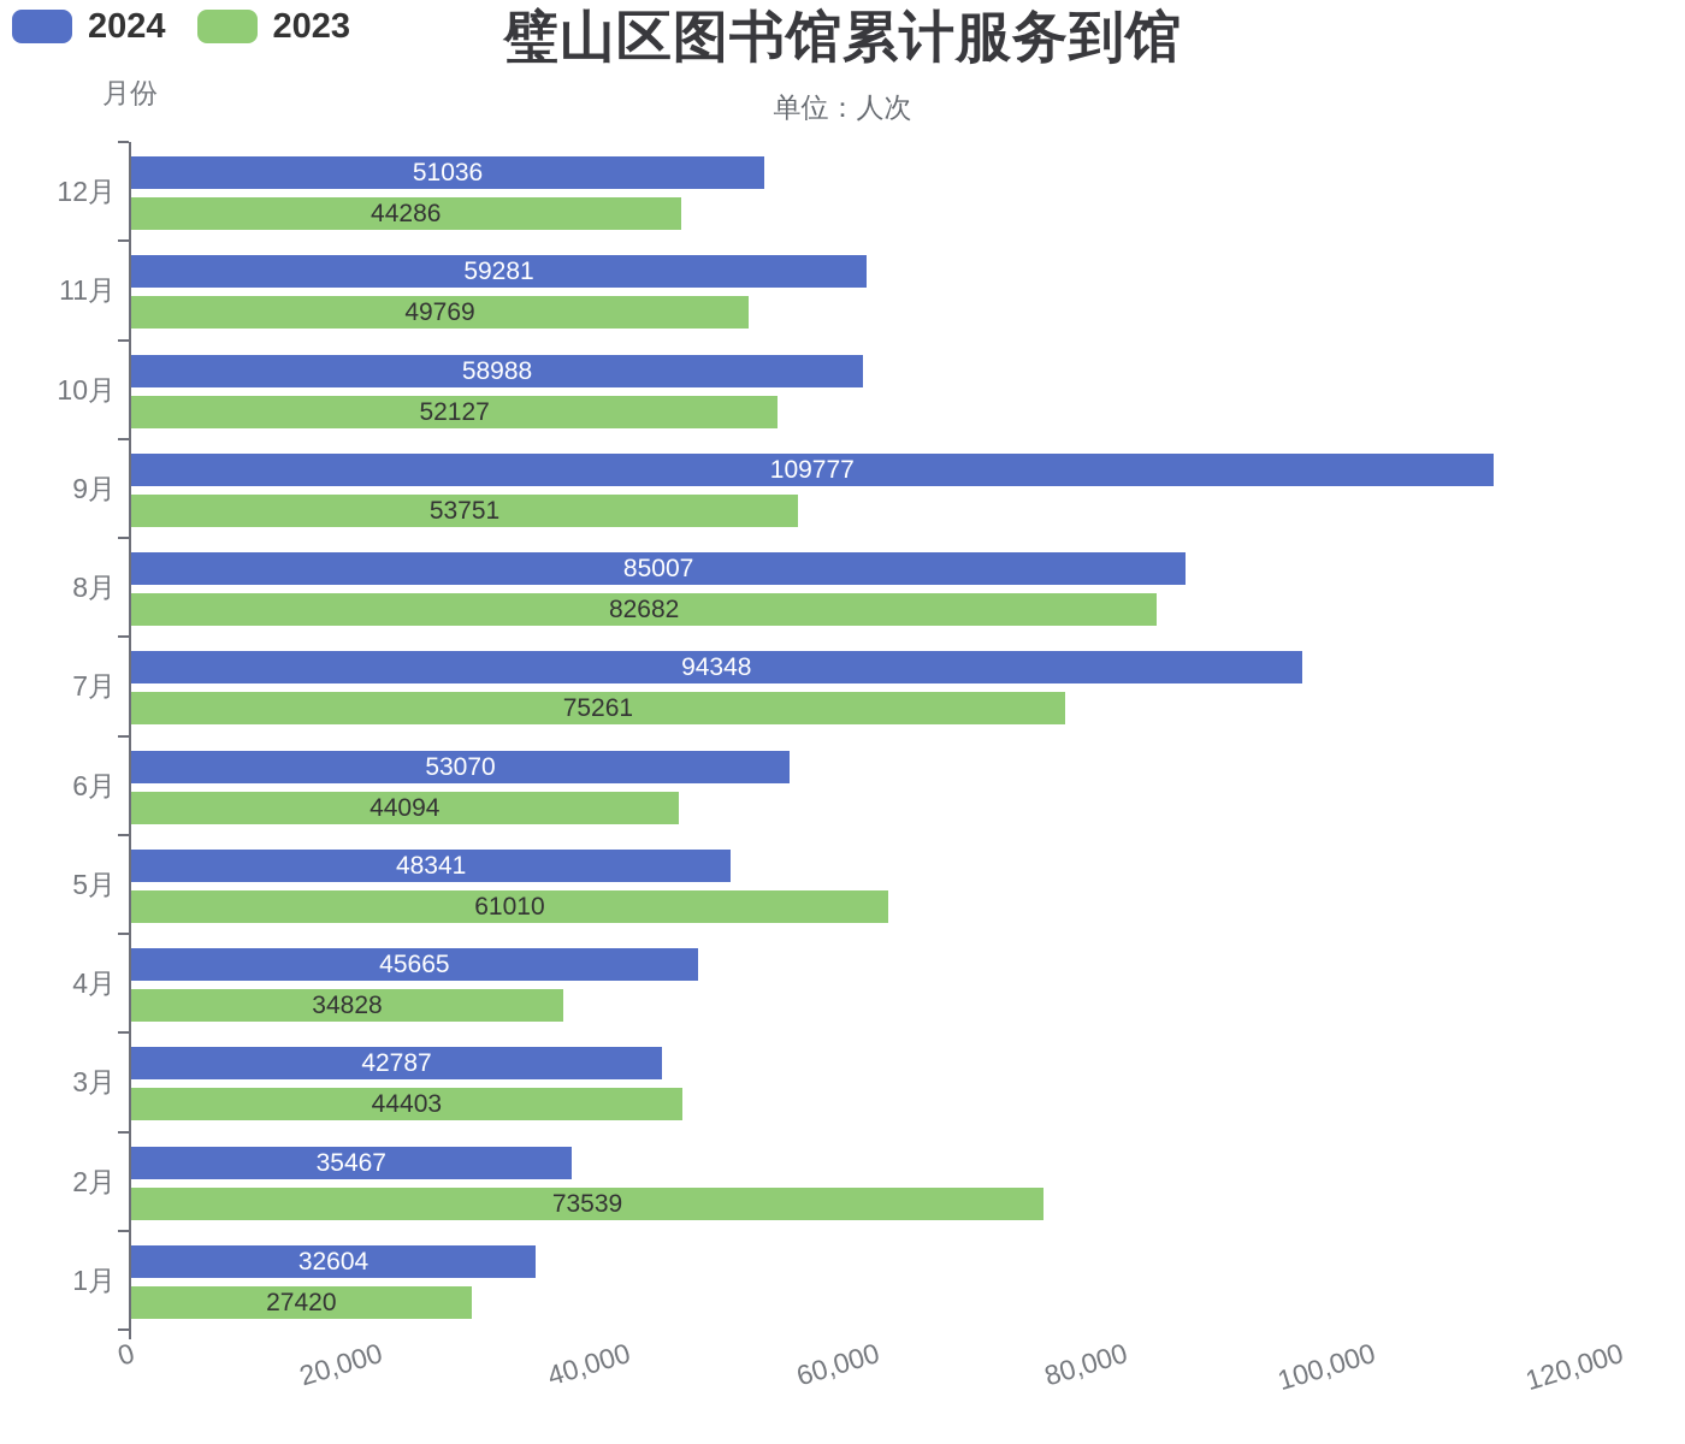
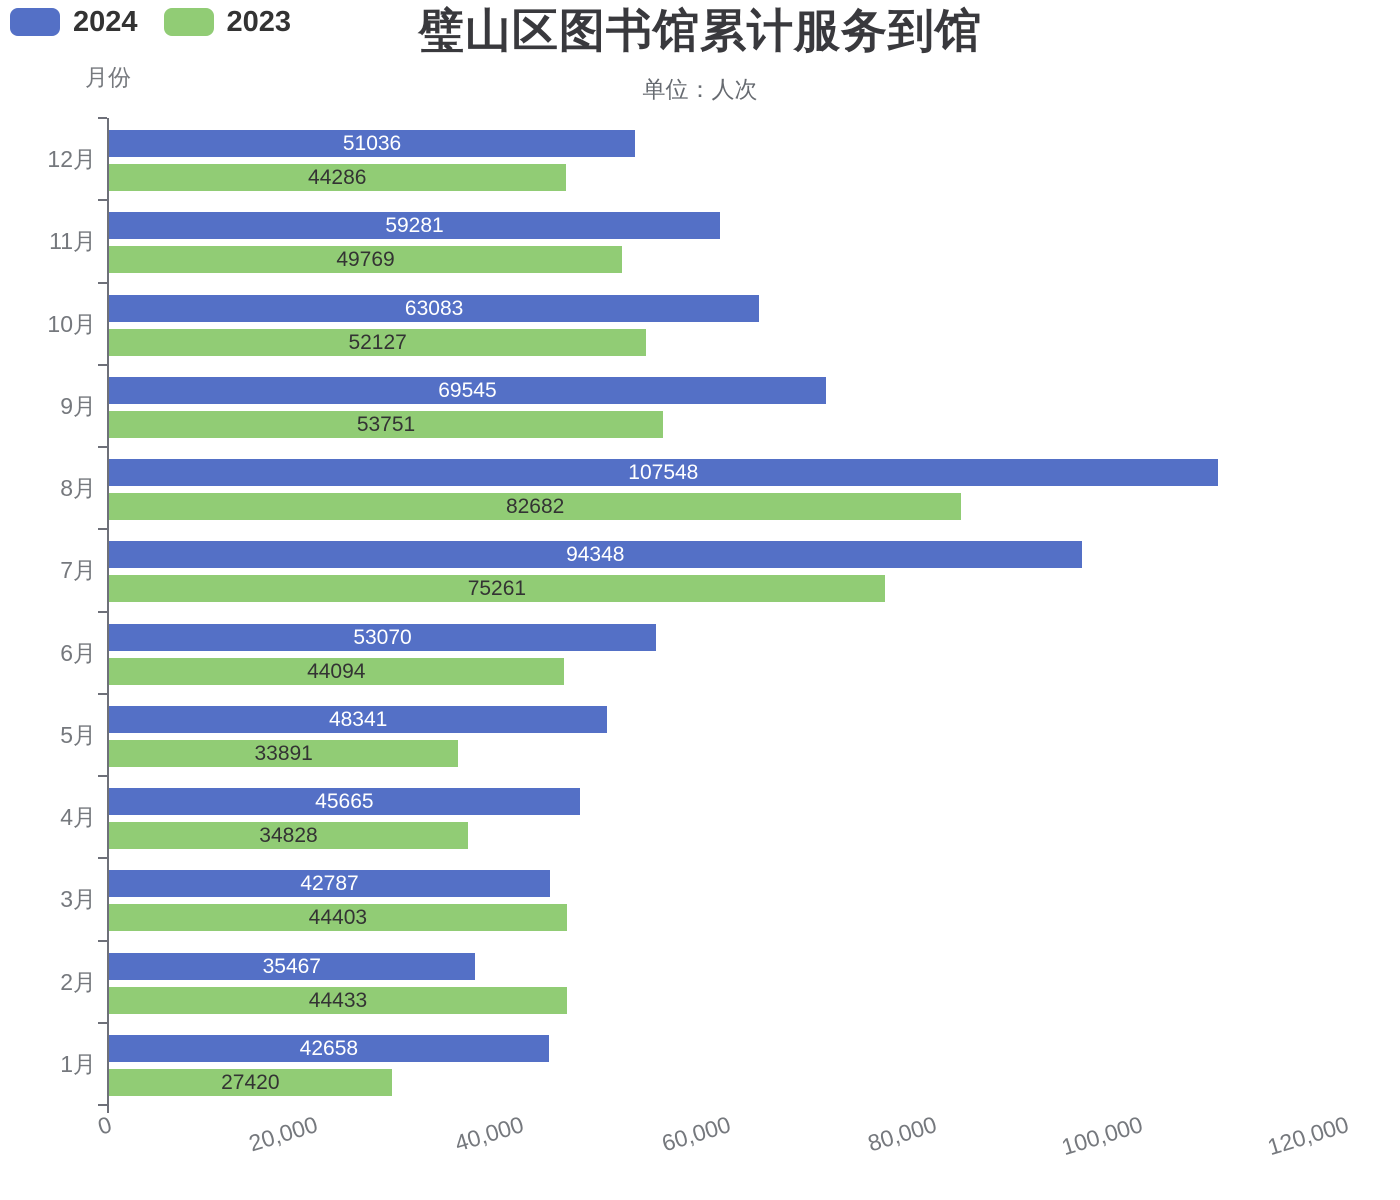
2024/10月: 58988 -> 63083
2024/9月: 109777 -> 69545
2024/8月: 85007 -> 107548
2023/5月: 61010 -> 33891
2023/2月: 73539 -> 44433
2024/1月: 32604 -> 42658
